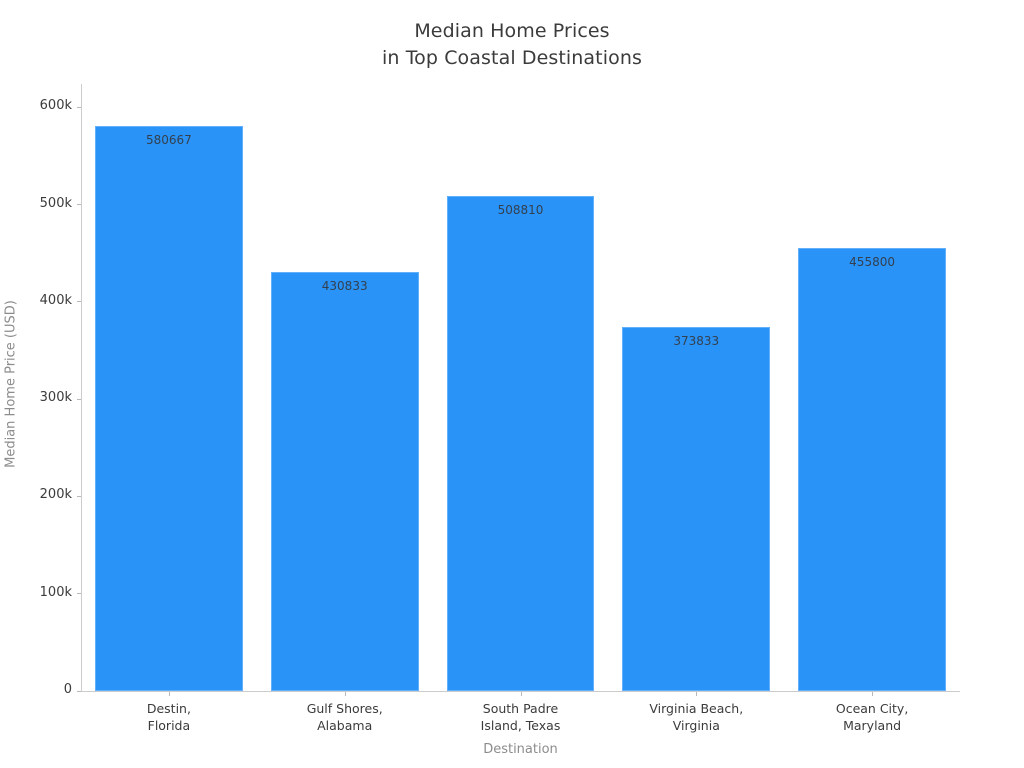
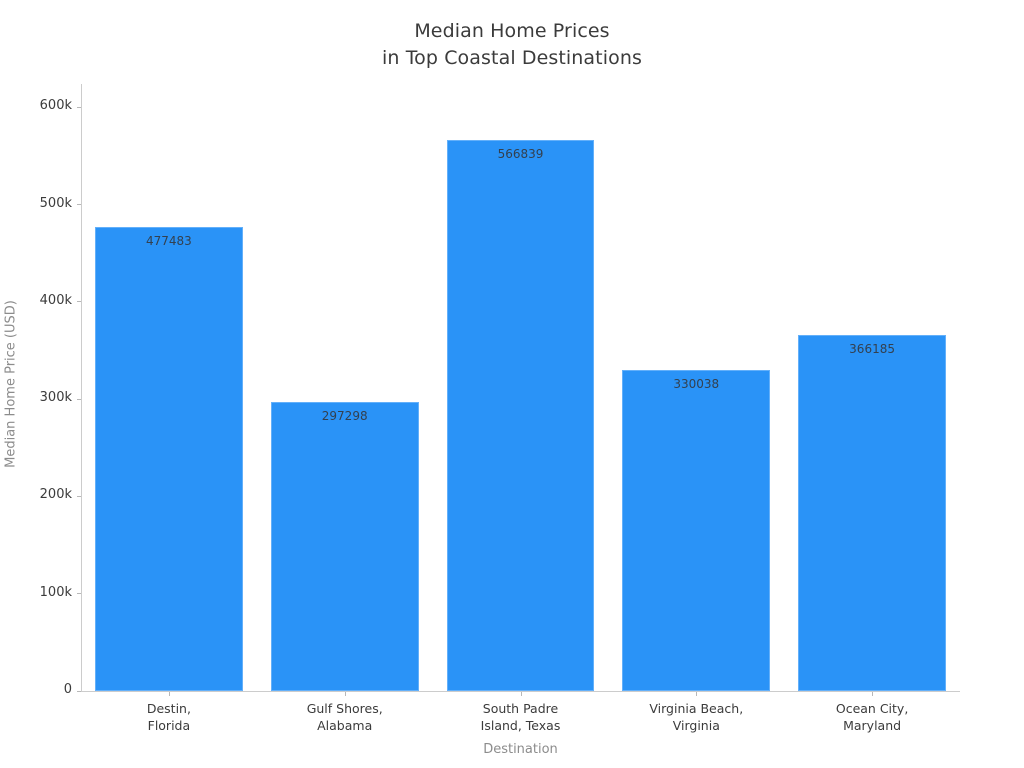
Destin, Florida: 580667 -> 477483
Gulf Shores, Alabama: 430833 -> 297298
South Padre Island, Texas: 508810 -> 566839
Virginia Beach, Virginia: 373833 -> 330038
Ocean City, Maryland: 455800 -> 366185
